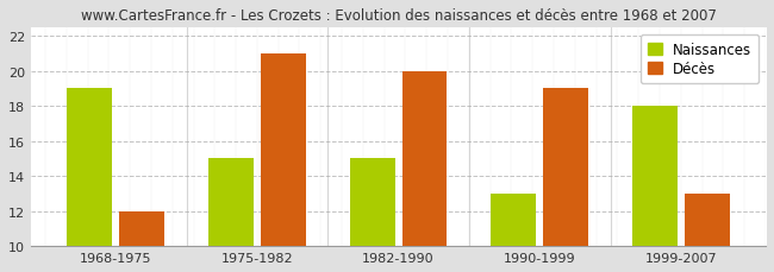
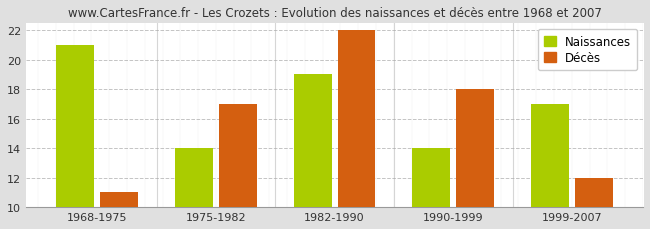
Naissances/1968-1975: 19 -> 21
Décès/1968-1975: 12 -> 11
Naissances/1975-1982: 15 -> 14
Décès/1975-1982: 21 -> 17
Naissances/1982-1990: 15 -> 19
Décès/1982-1990: 20 -> 22
Naissances/1990-1999: 13 -> 14
Décès/1990-1999: 19 -> 18
Naissances/1999-2007: 18 -> 17
Décès/1999-2007: 13 -> 12
